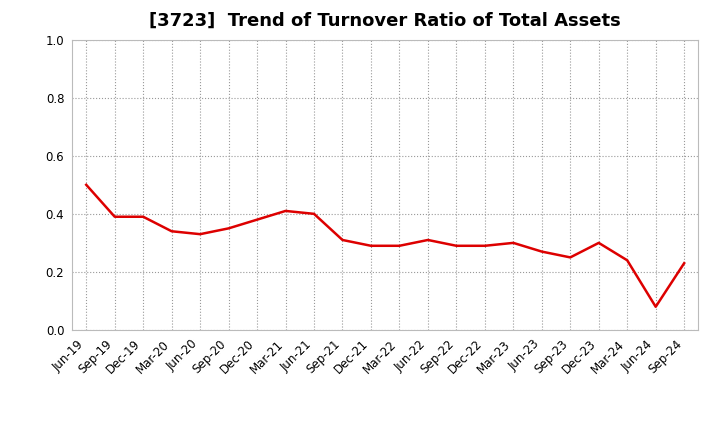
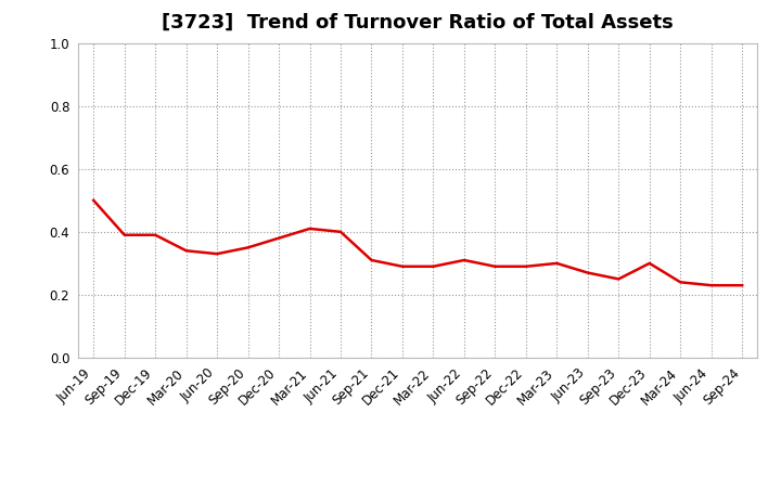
Jun-24: 0.08 -> 0.23
